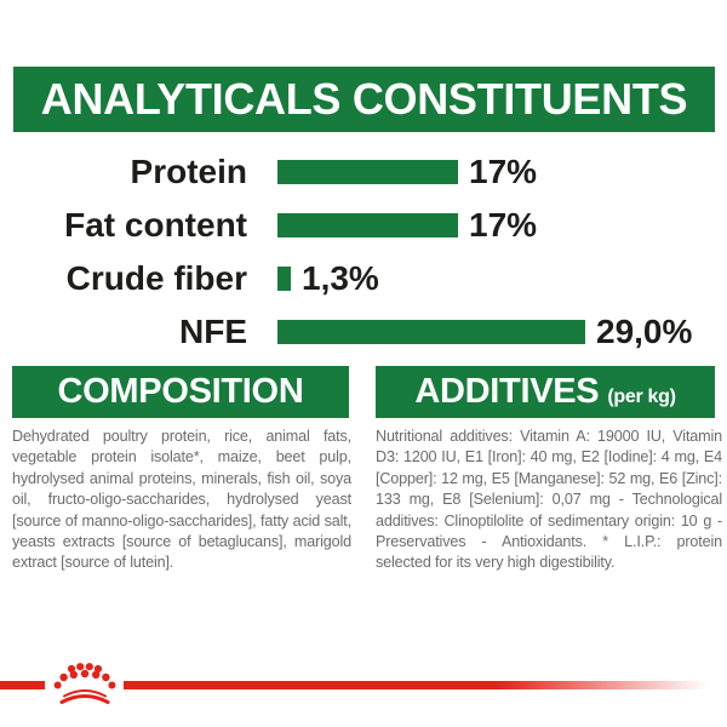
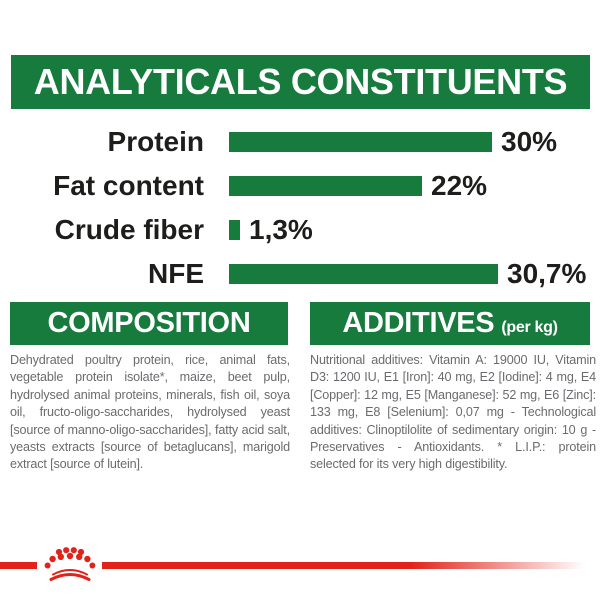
Protein: 17% -> 30%
Fat content: 17% -> 22%
NFE: 29,0% -> 30,7%
